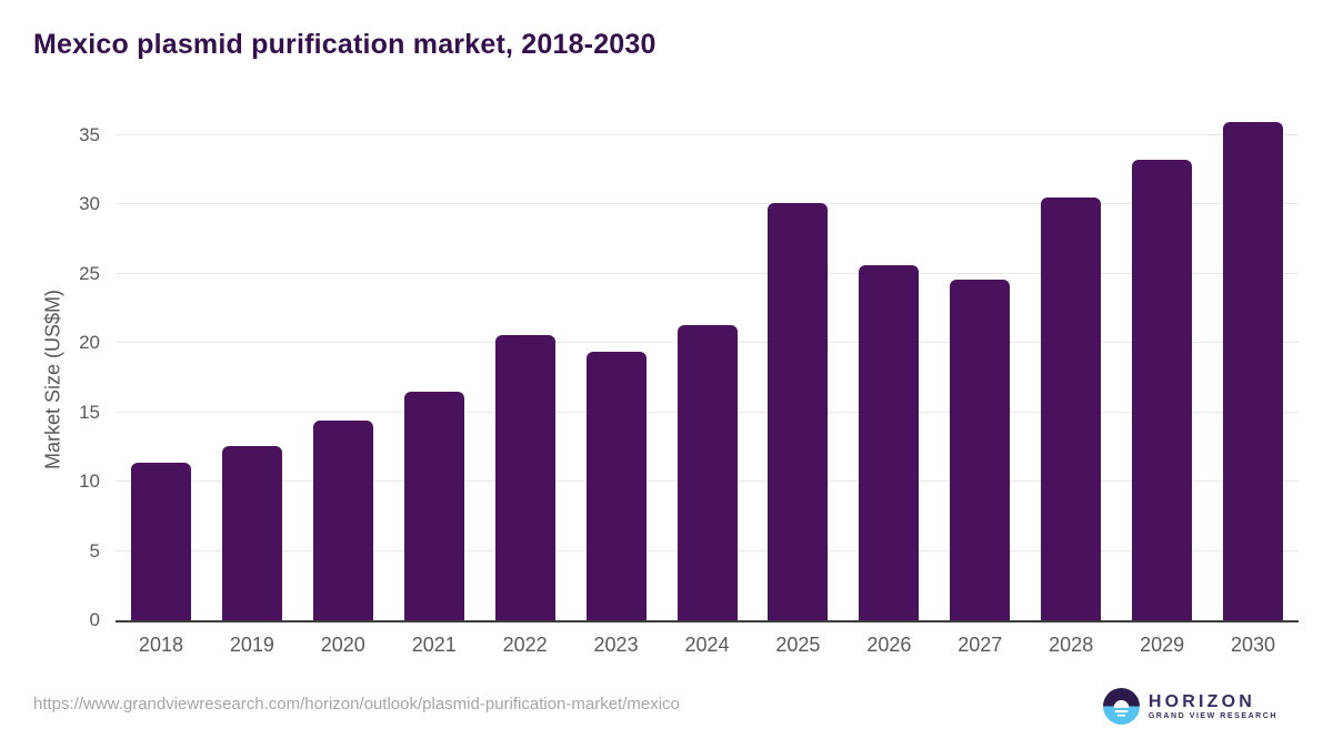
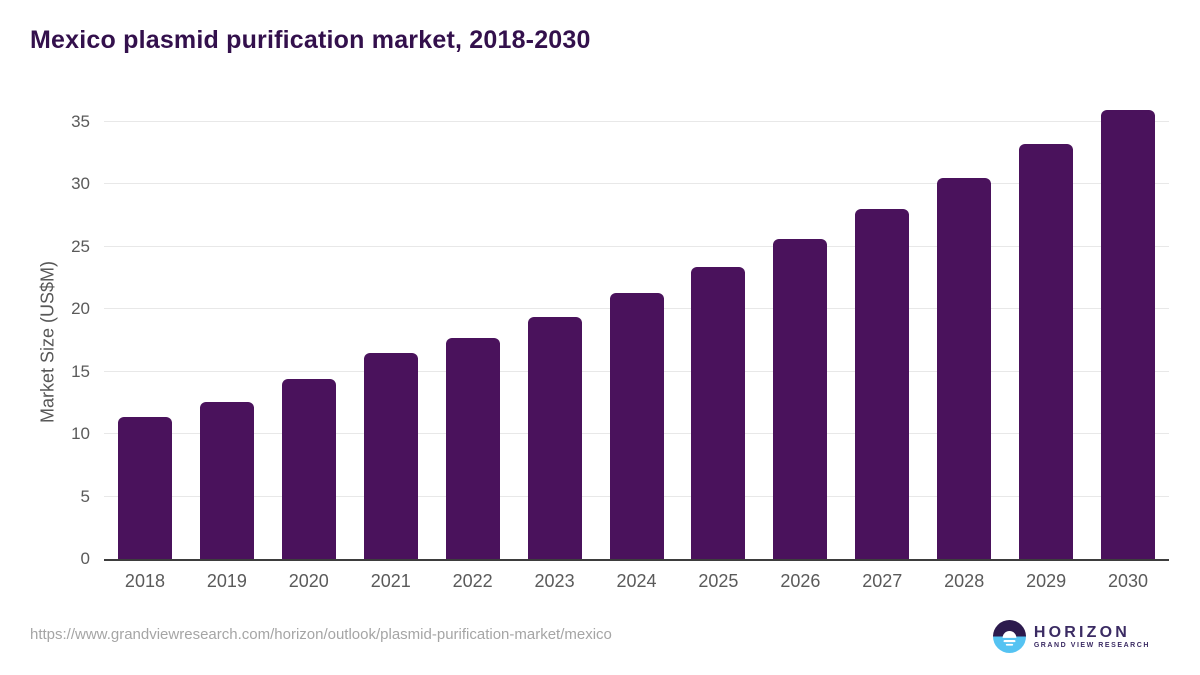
2022: 20.6 -> 17.7
2025: 30.1 -> 23.4
2027: 24.6 -> 28.0
